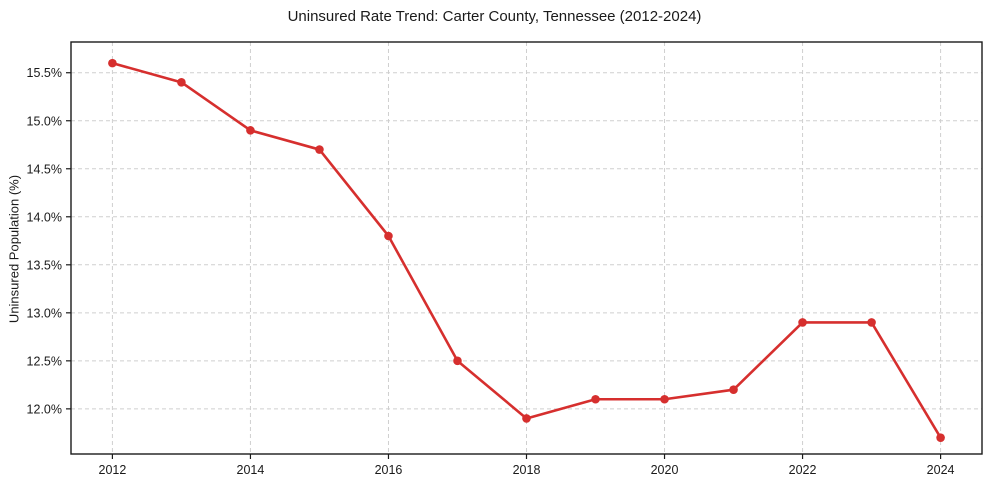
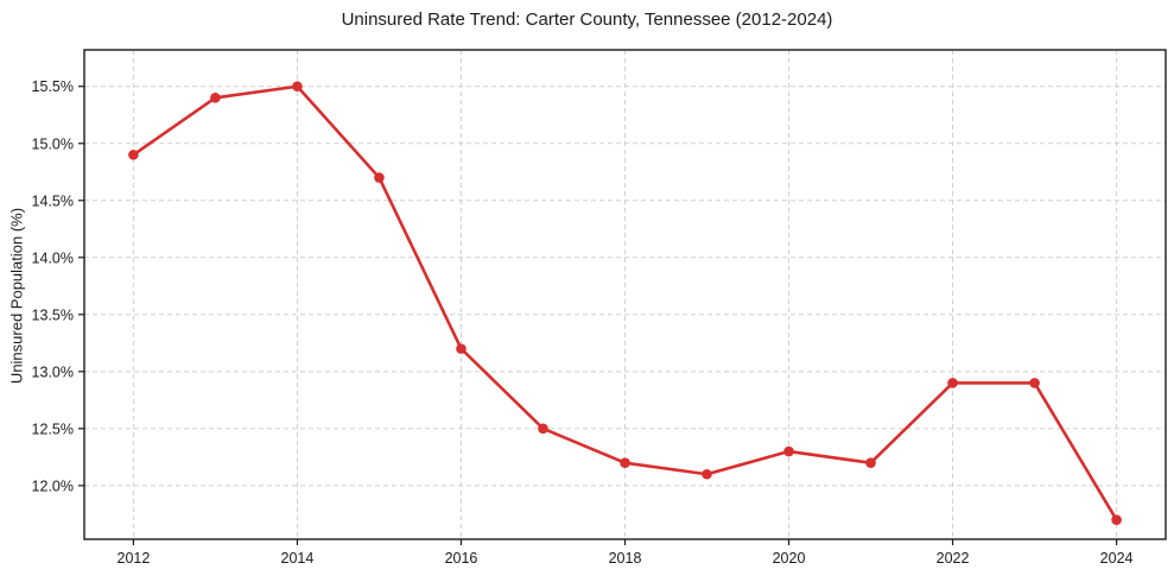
2012: 15.6% -> 14.9%
2014: 14.9% -> 15.5%
2016: 13.8% -> 13.2%
2018: 11.9% -> 12.2%
2020: 12.1% -> 12.3%
